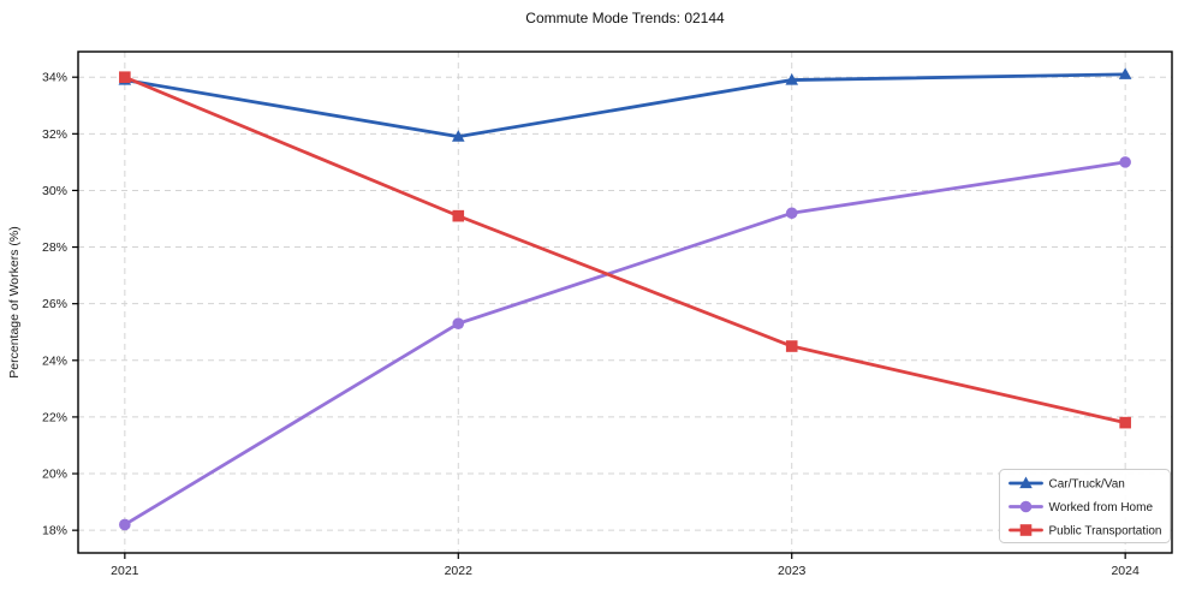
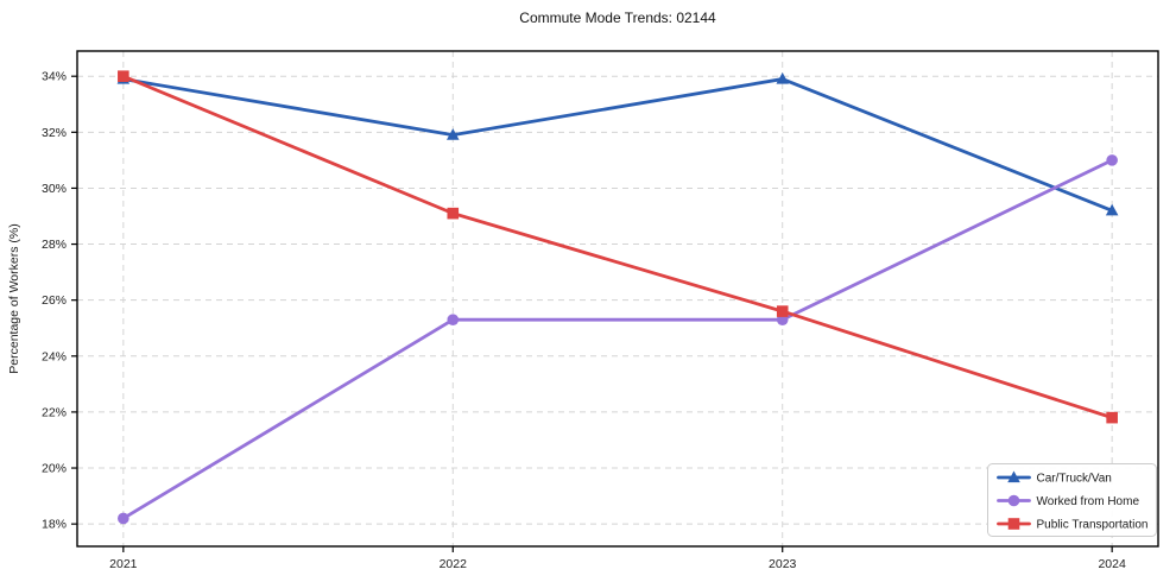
Worked from Home/2023: 29.2% -> 25.3%
Public Transportation/2023: 24.5% -> 25.6%
Car/Truck/Van/2024: 34.1% -> 29.2%
